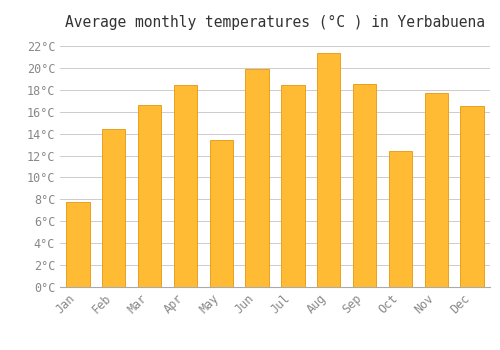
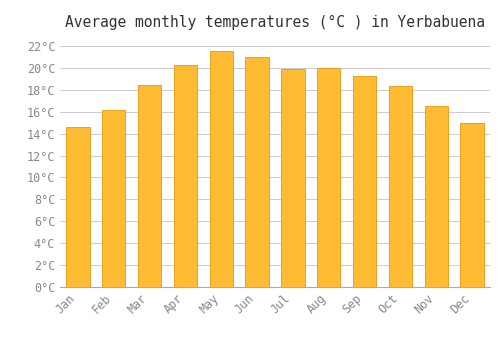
Jan: 7.8°C -> 14.6°C
Feb: 14.4°C -> 16.2°C
Mar: 16.6°C -> 18.4°C
Apr: 18.4°C -> 20.3°C
May: 13.4°C -> 21.5°C
Jun: 19.9°C -> 21.0°C
Jul: 18.4°C -> 19.9°C
Aug: 21.4°C -> 20.0°C
Sep: 18.5°C -> 19.3°C
Oct: 12.4°C -> 18.3°C
Nov: 17.7°C -> 16.5°C
Dec: 16.5°C -> 15.0°C
